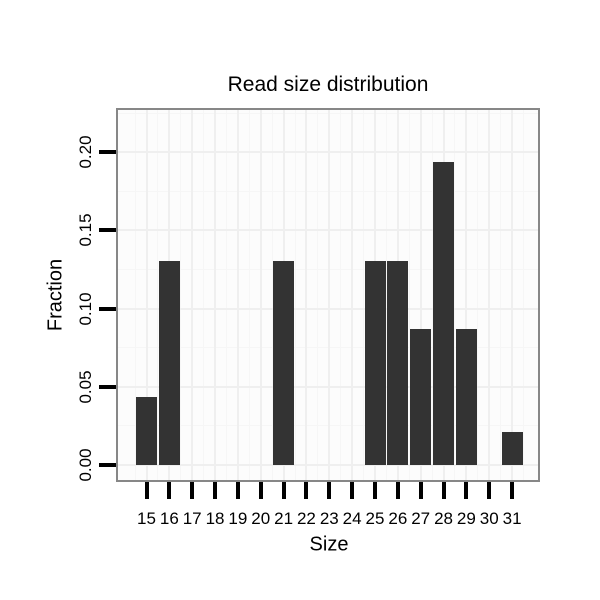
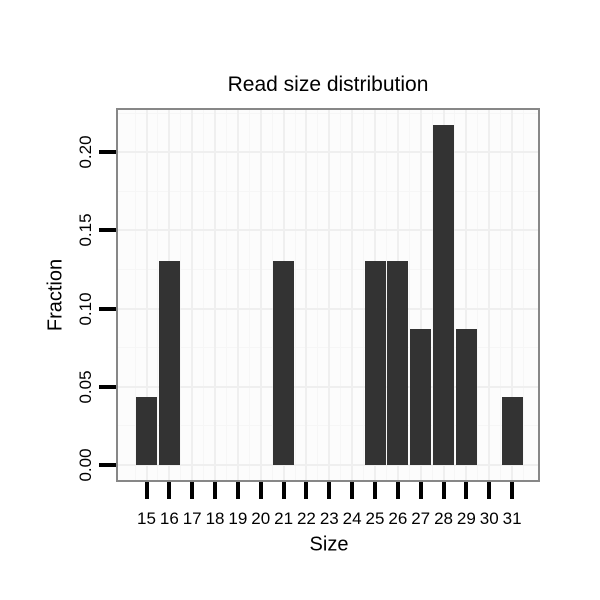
28: 0.194 -> 0.217
31: 0.021 -> 0.043
